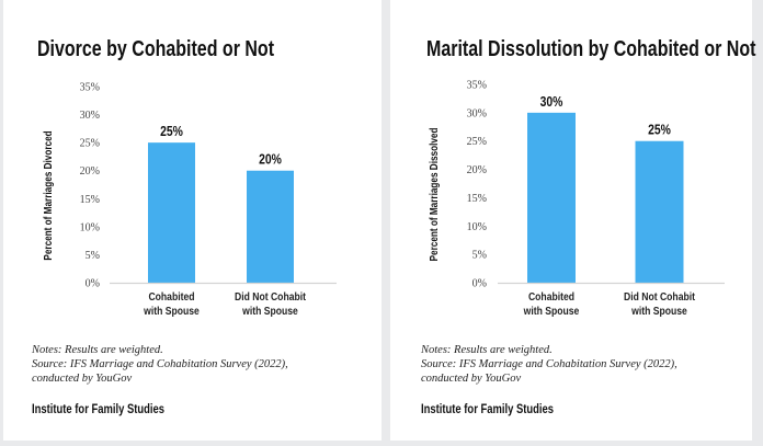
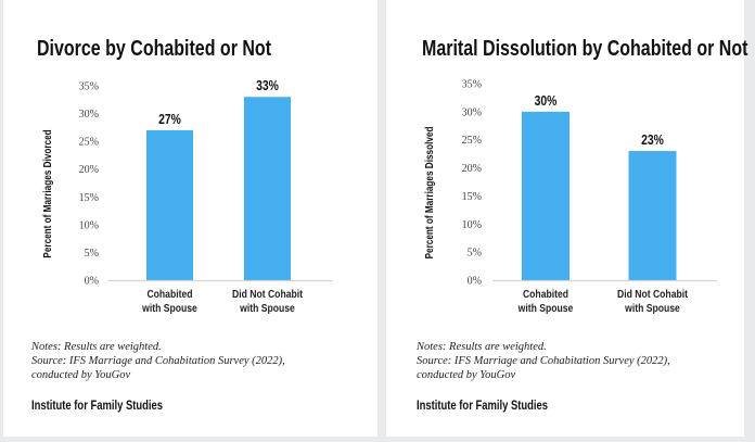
Divorce by Cohabited or Not/Cohabited with Spouse: 25% -> 27%
Divorce by Cohabited or Not/Did Not Cohabit with Spouse: 20% -> 33%
Marital Dissolution by Cohabited or Not/Did Not Cohabit with Spouse: 25% -> 23%
